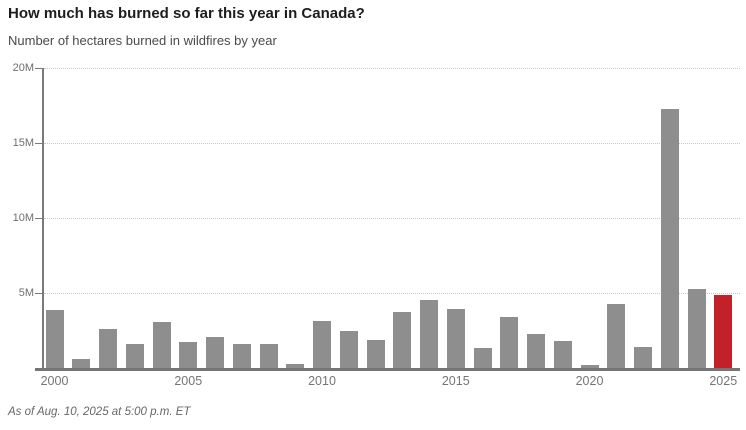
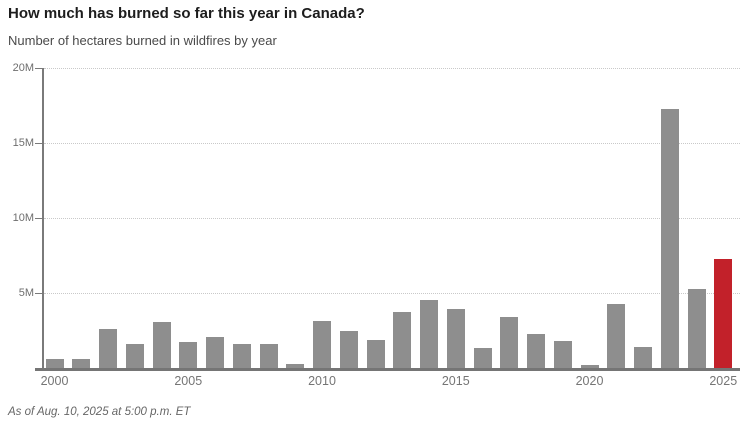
2000: 3.9M -> 0.6M
2025: 4.9M -> 7.3M
